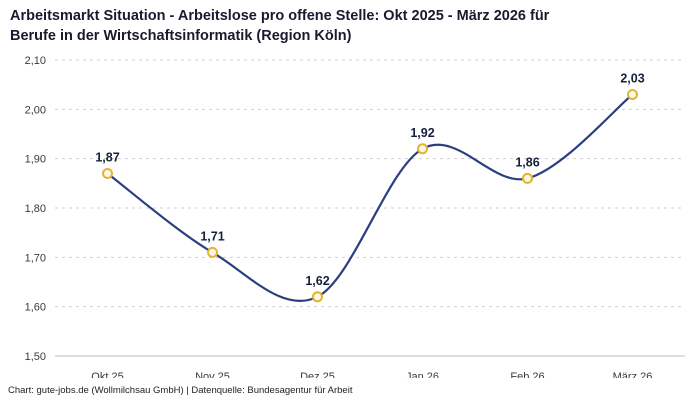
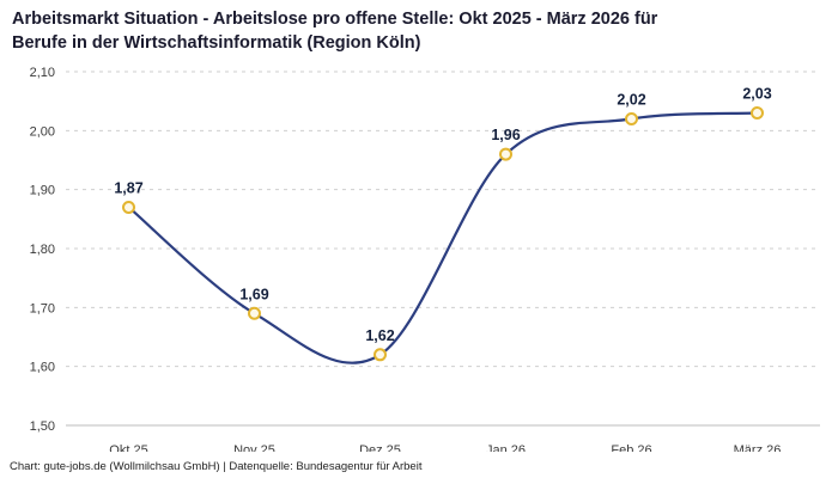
Nov 25: 1,71 -> 1,69
Jan 26: 1,92 -> 1,96
Feb 26: 1,86 -> 2,02
